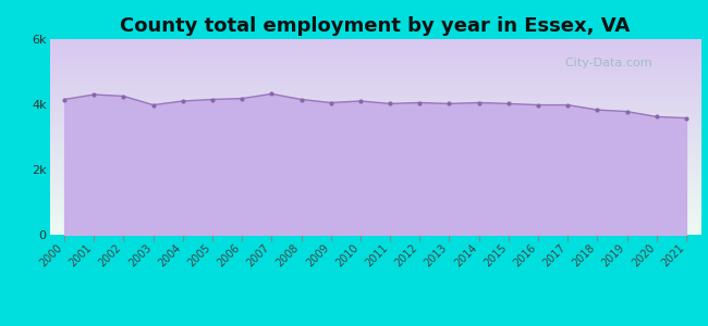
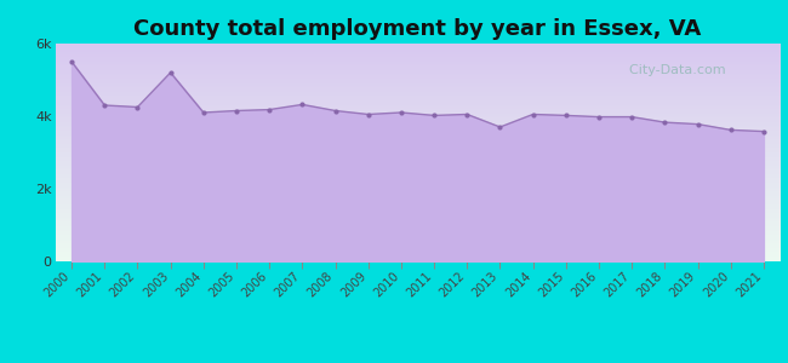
2000: 4.15k -> 5.50k
2003: 3.98k -> 5.20k
2013: 4.02k -> 3.70k
